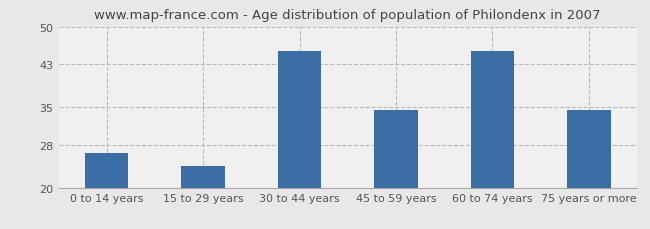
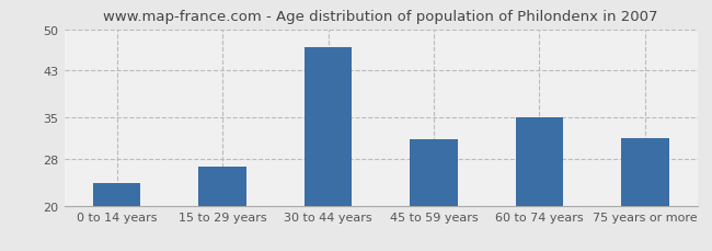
0 to 14 years: 26.5 -> 23.8
15 to 29 years: 24.0 -> 26.6
30 to 44 years: 45.5 -> 47.0
45 to 59 years: 34.5 -> 31.2
60 to 74 years: 45.5 -> 35.0
75 years or more: 34.5 -> 31.4
